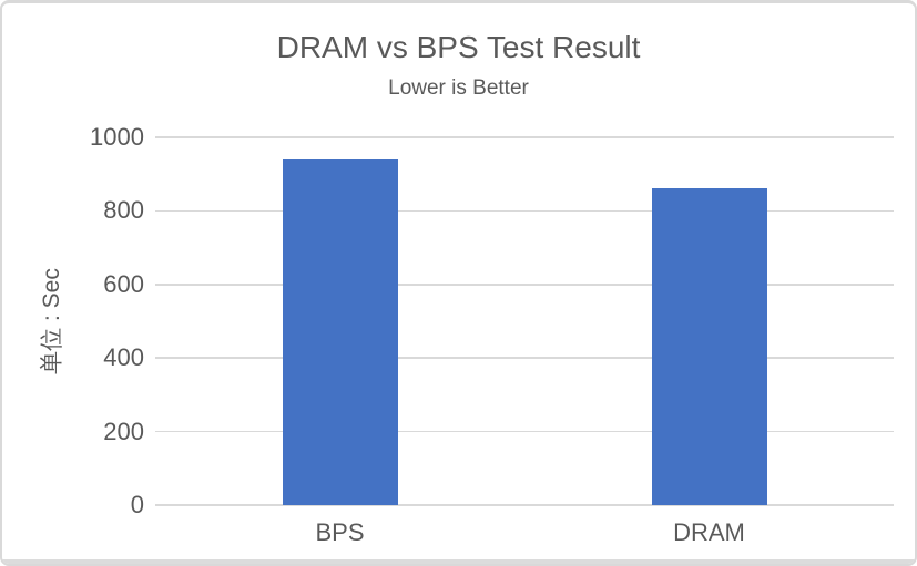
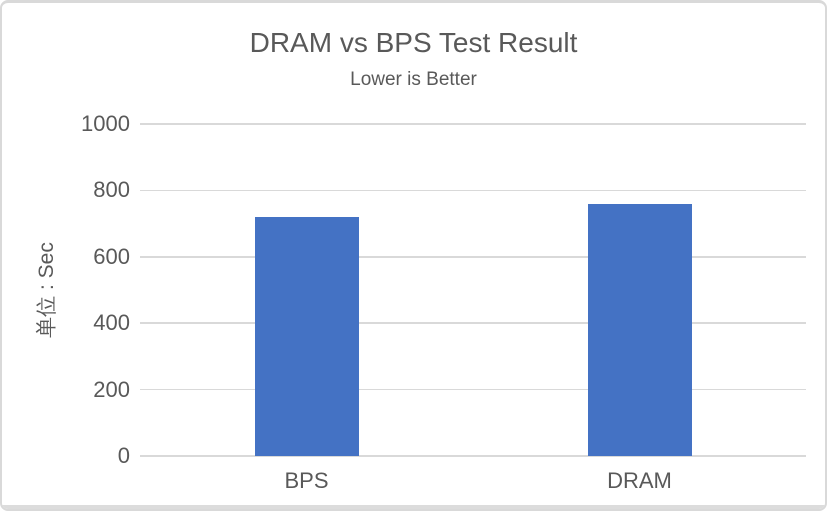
BPS: 940 -> 720
DRAM: 860 -> 760
